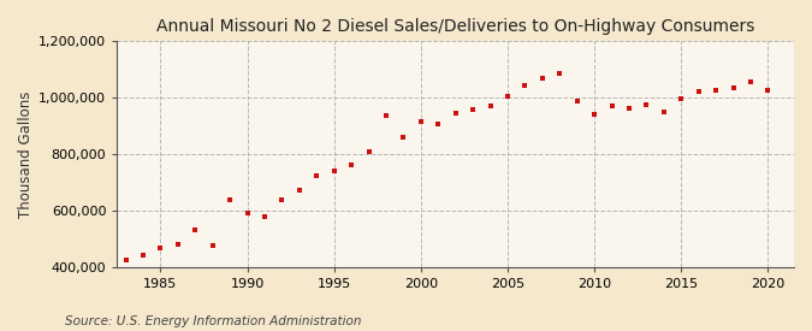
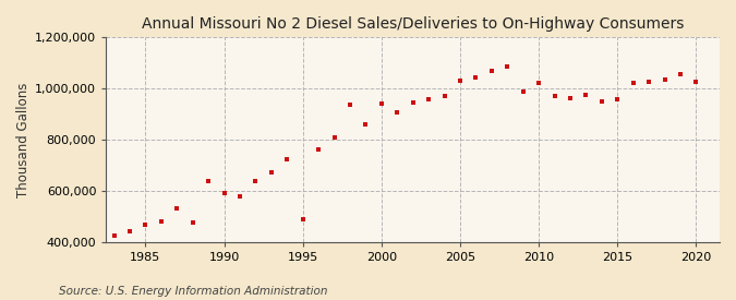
1995: 742,000 -> 490,000
2000: 914,000 -> 940,000
2005: 1,005,000 -> 1,030,000
2010: 942,000 -> 1,020,000
2015: 997,000 -> 960,000
